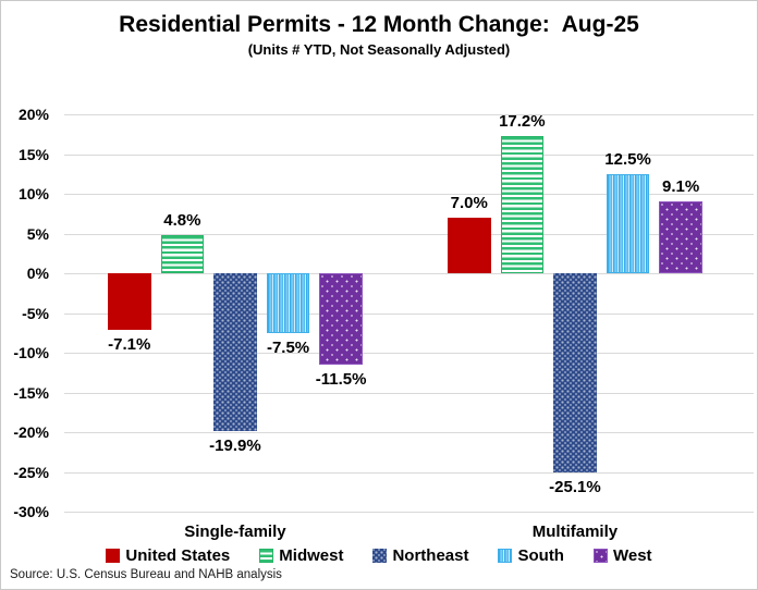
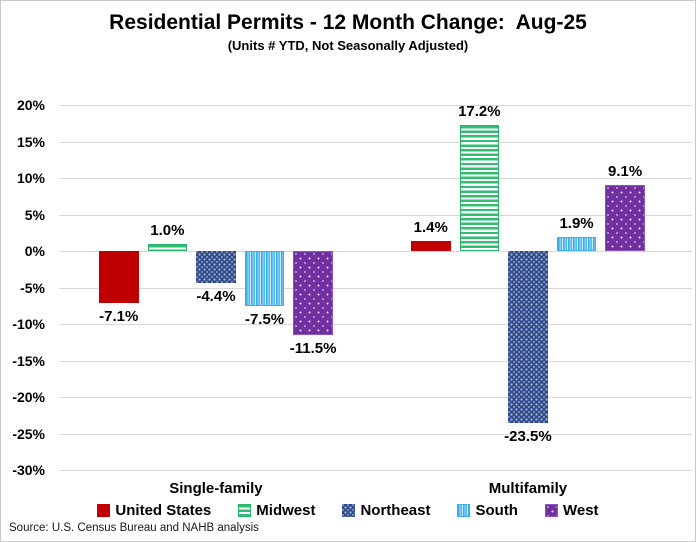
Midwest/Single-family: 4.8% -> 1.0%
Northeast/Single-family: -19.9% -> -4.4%
United States/Multifamily: 7.0% -> 1.4%
Northeast/Multifamily: -25.1% -> -23.5%
South/Multifamily: 12.5% -> 1.9%
